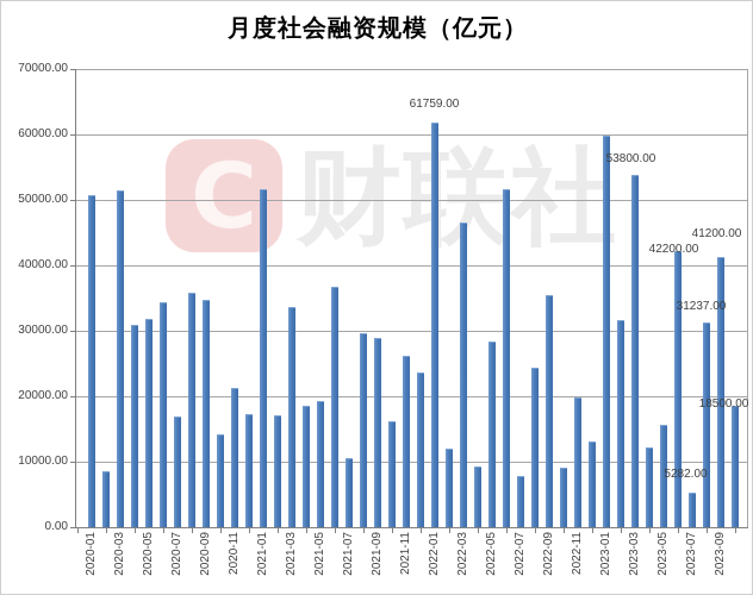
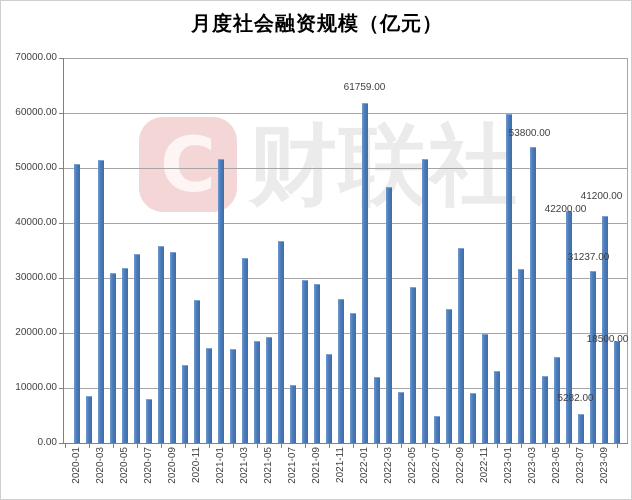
2020-07: 17000 -> 8000
2020-11: 21000 -> 26000
2022-07: 8000 -> 5000
